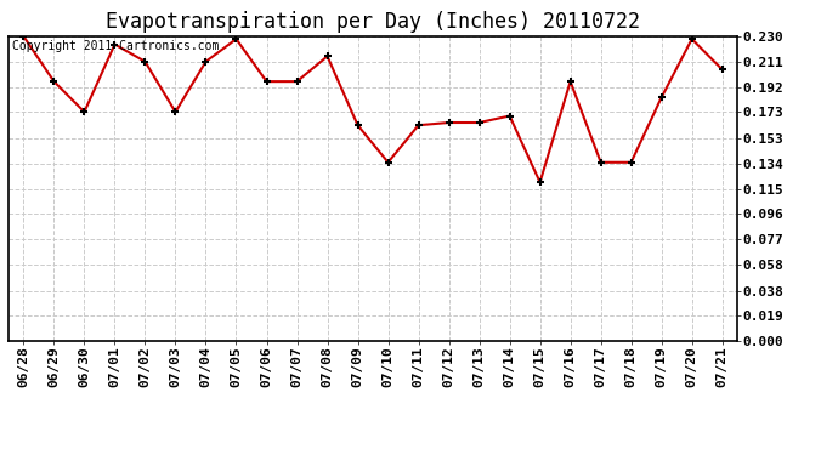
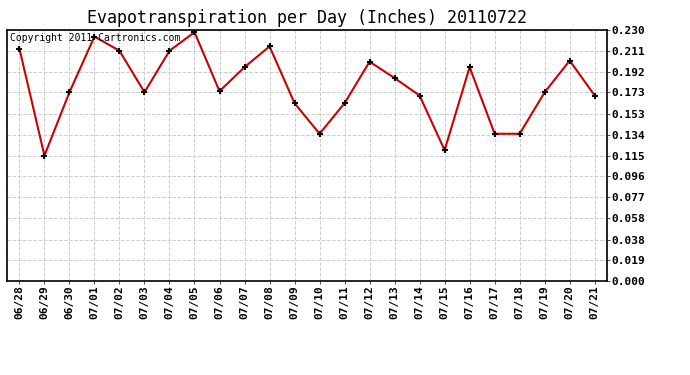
06/28: 0.230 -> 0.213
06/29: 0.196 -> 0.115
07/06: 0.196 -> 0.174
07/12: 0.165 -> 0.201
07/13: 0.165 -> 0.186
07/19: 0.184 -> 0.173
07/20: 0.228 -> 0.202
07/21: 0.205 -> 0.170
